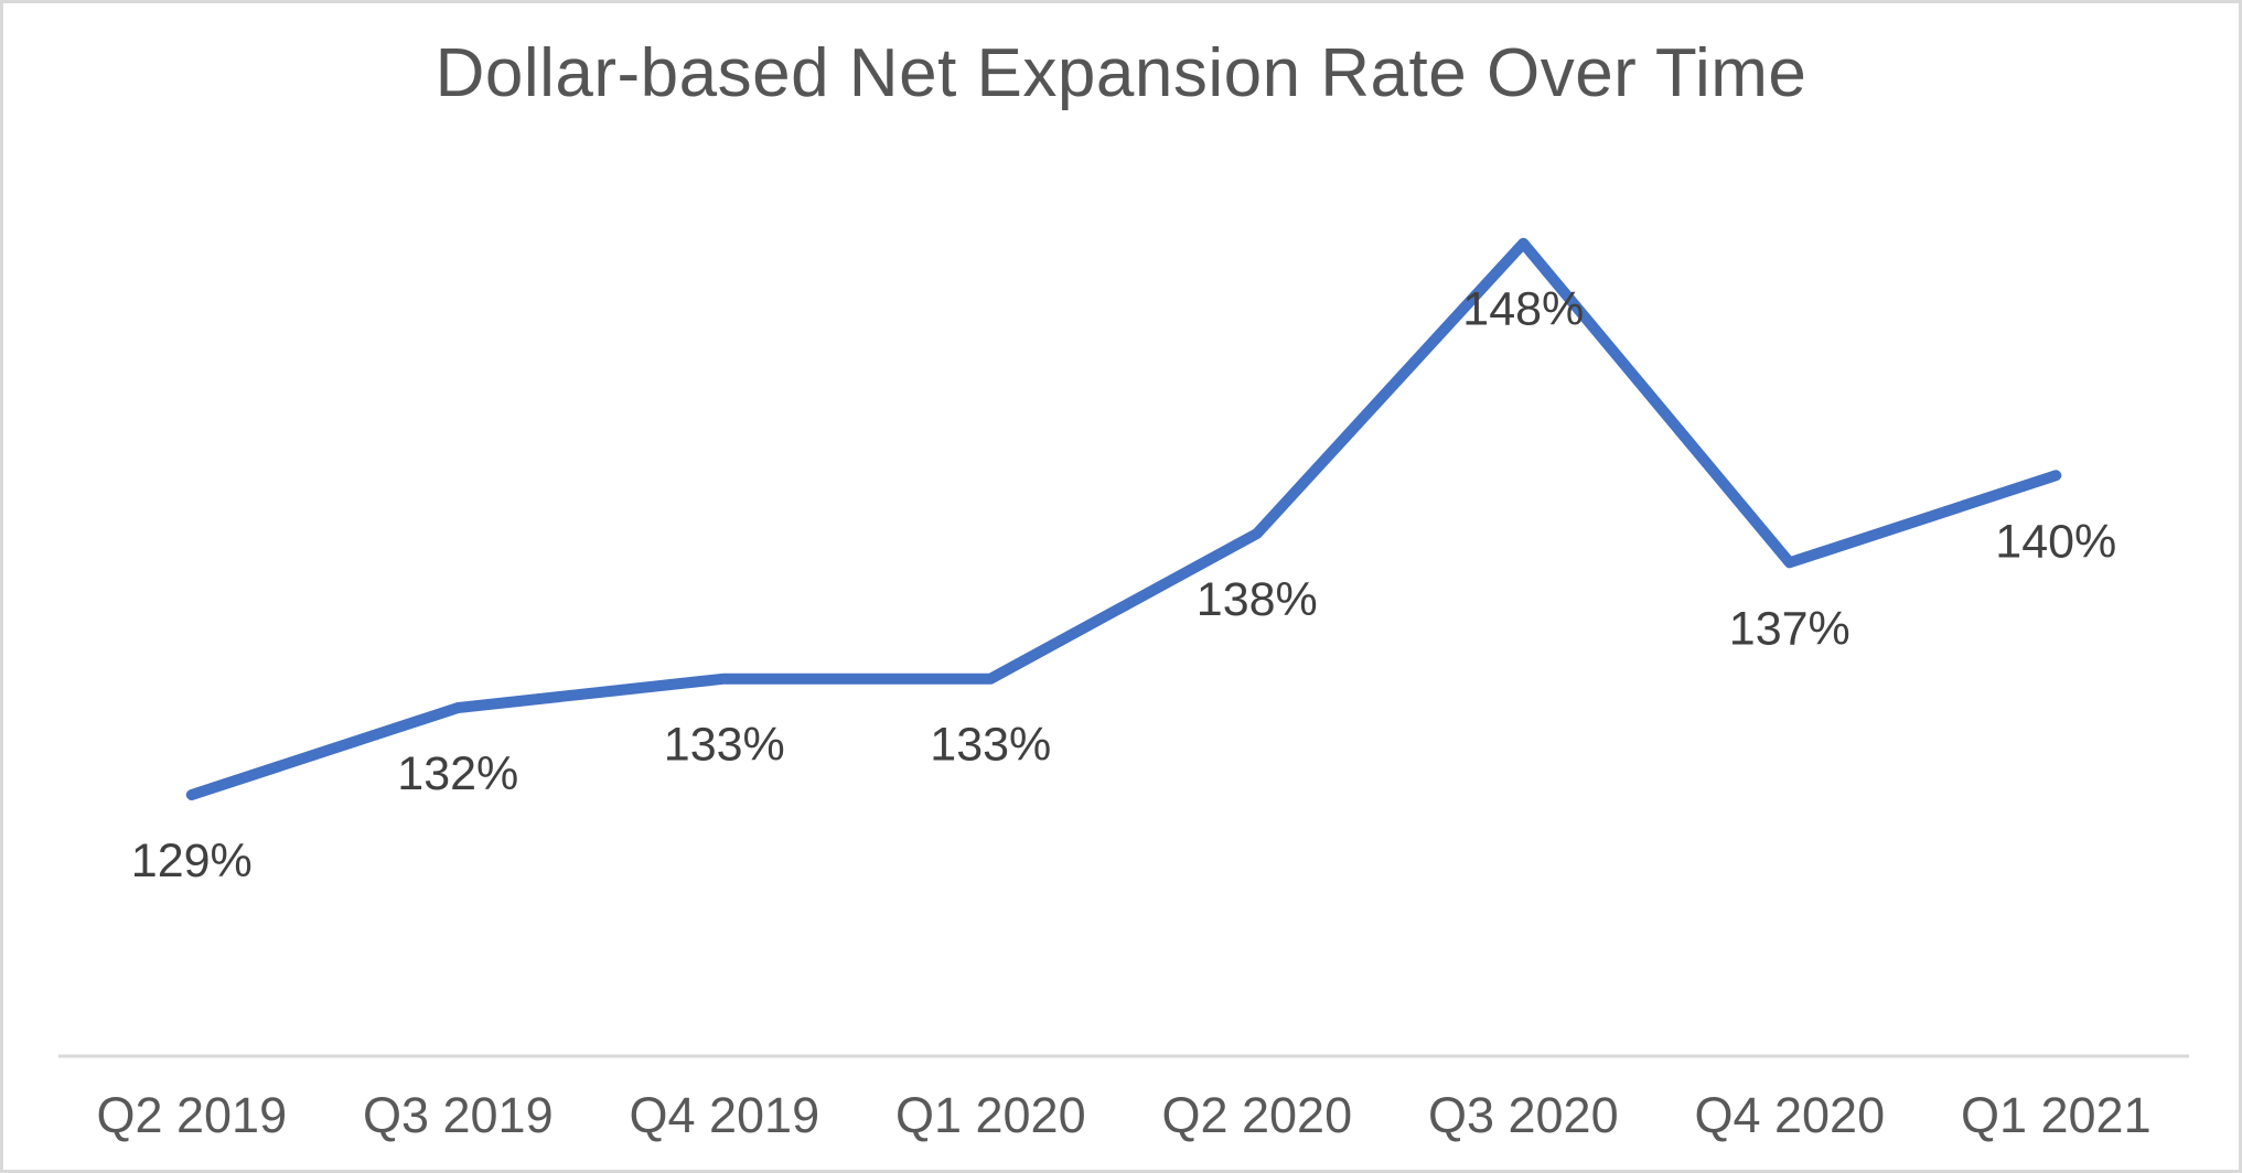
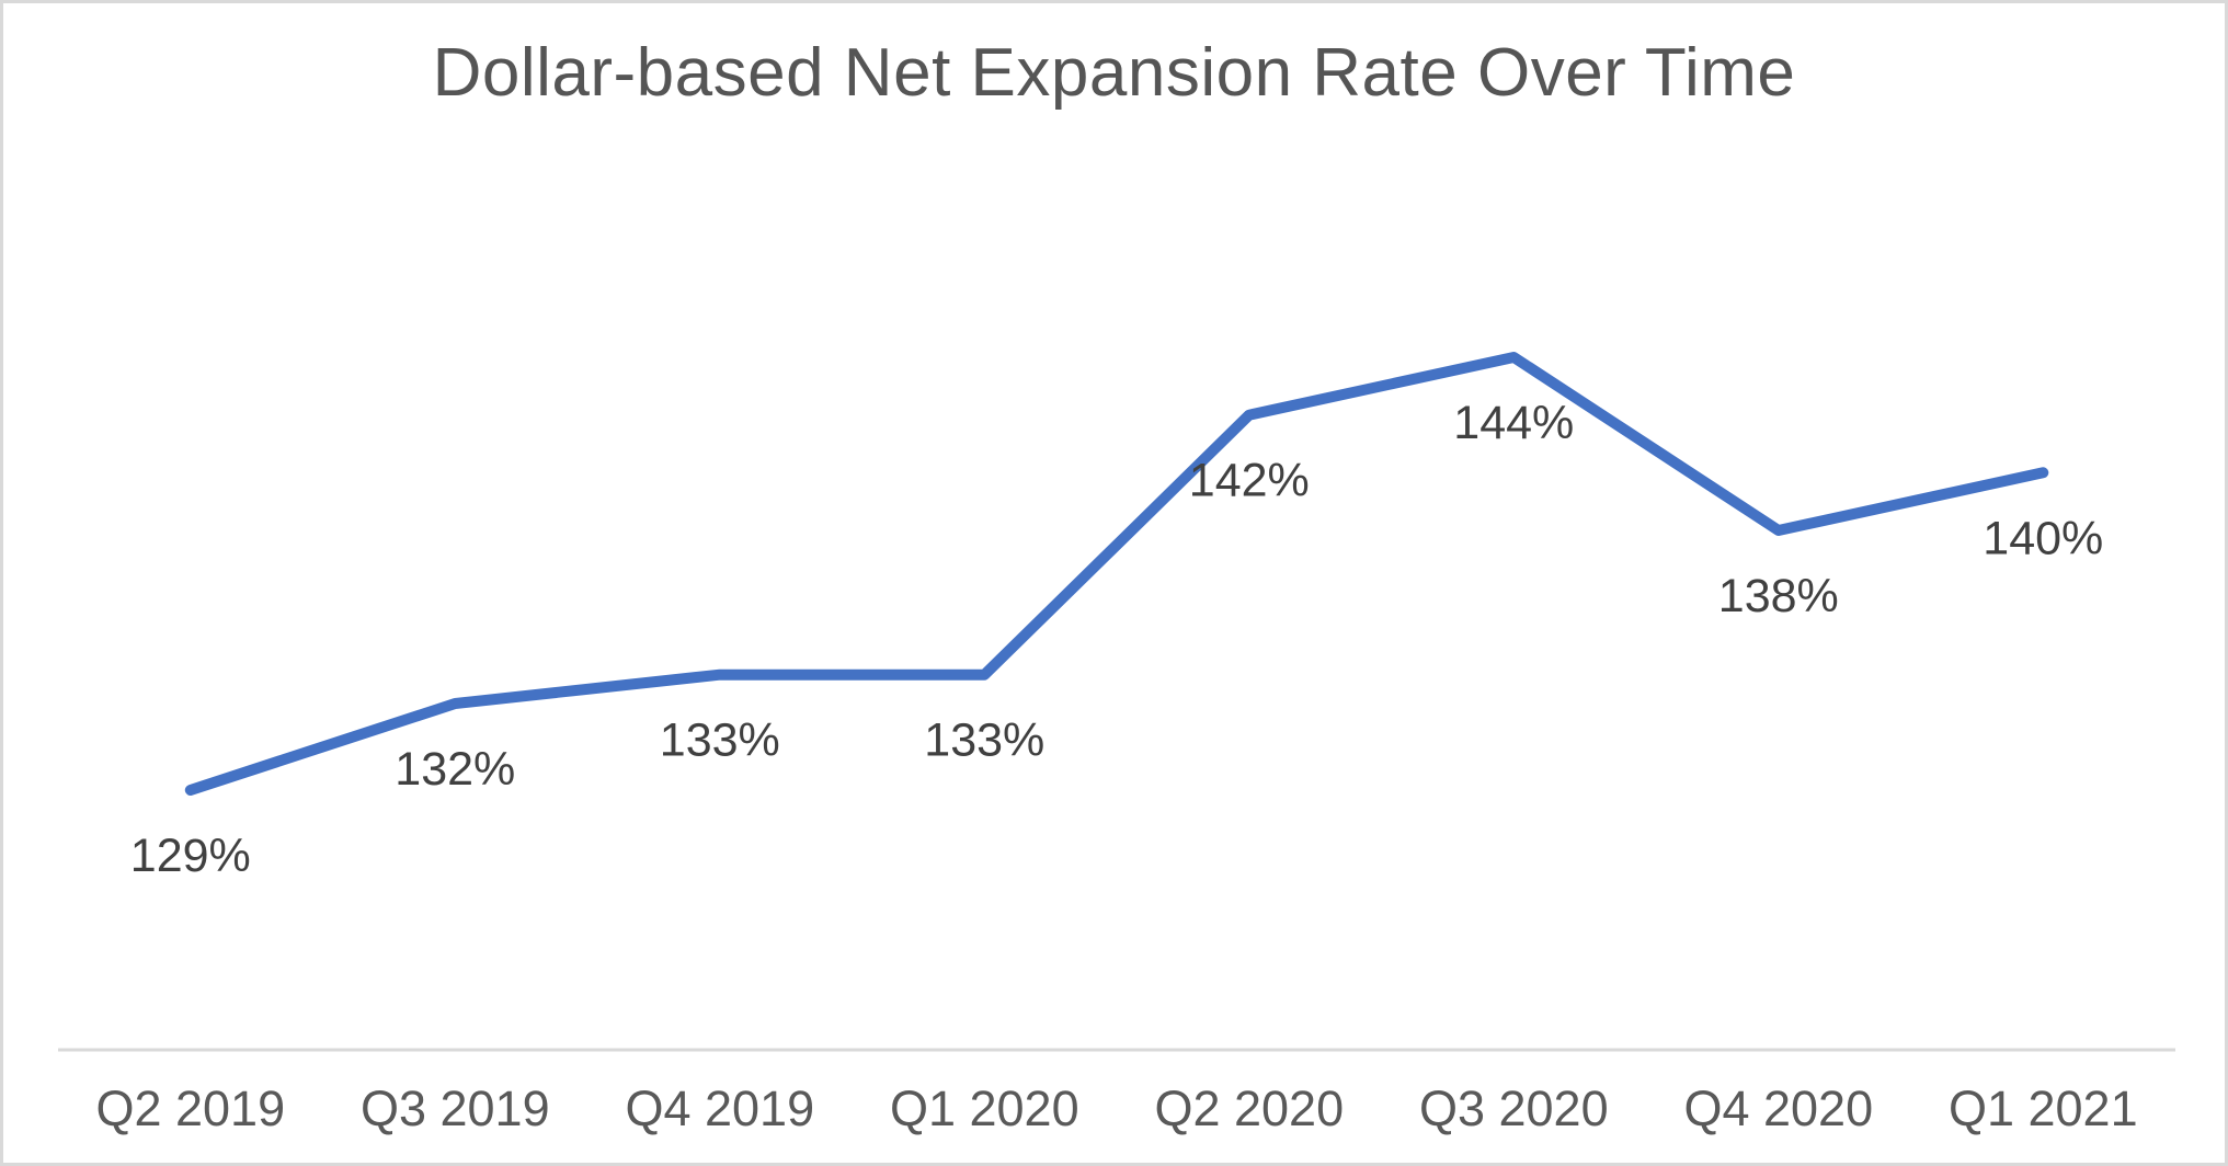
Q2 2020: 138% -> 142%
Q3 2020: 148% -> 144%
Q4 2020: 137% -> 138%
